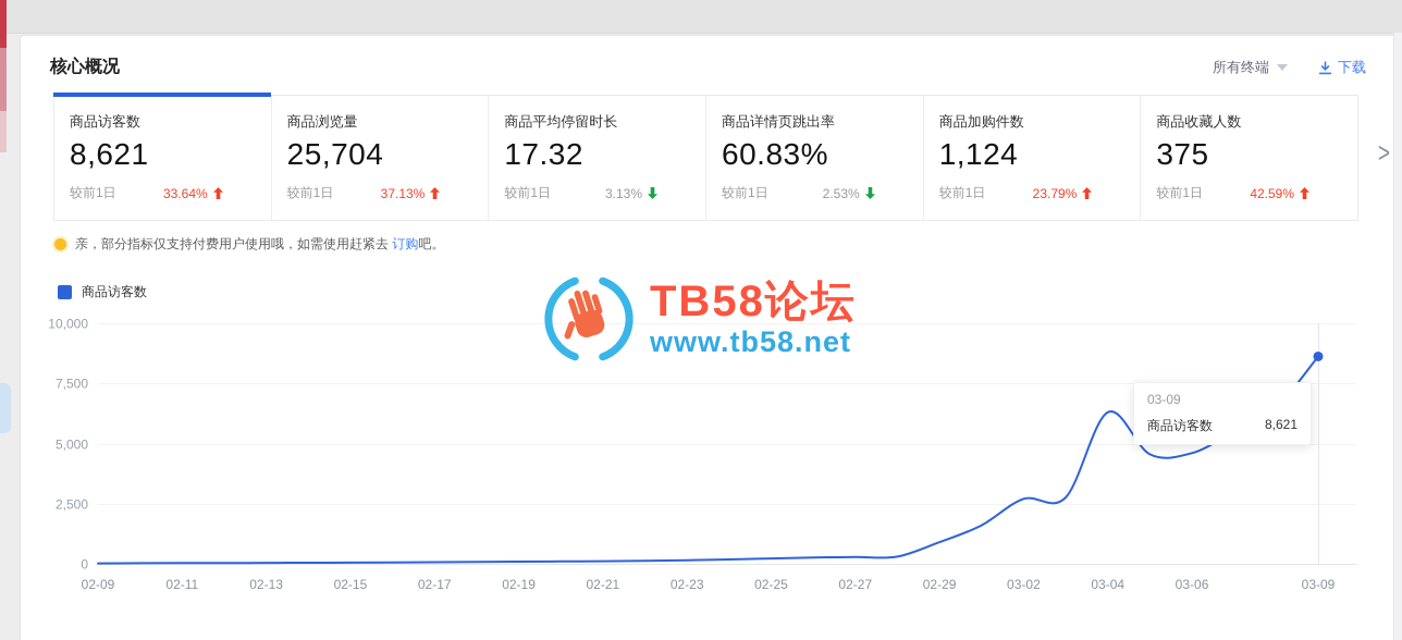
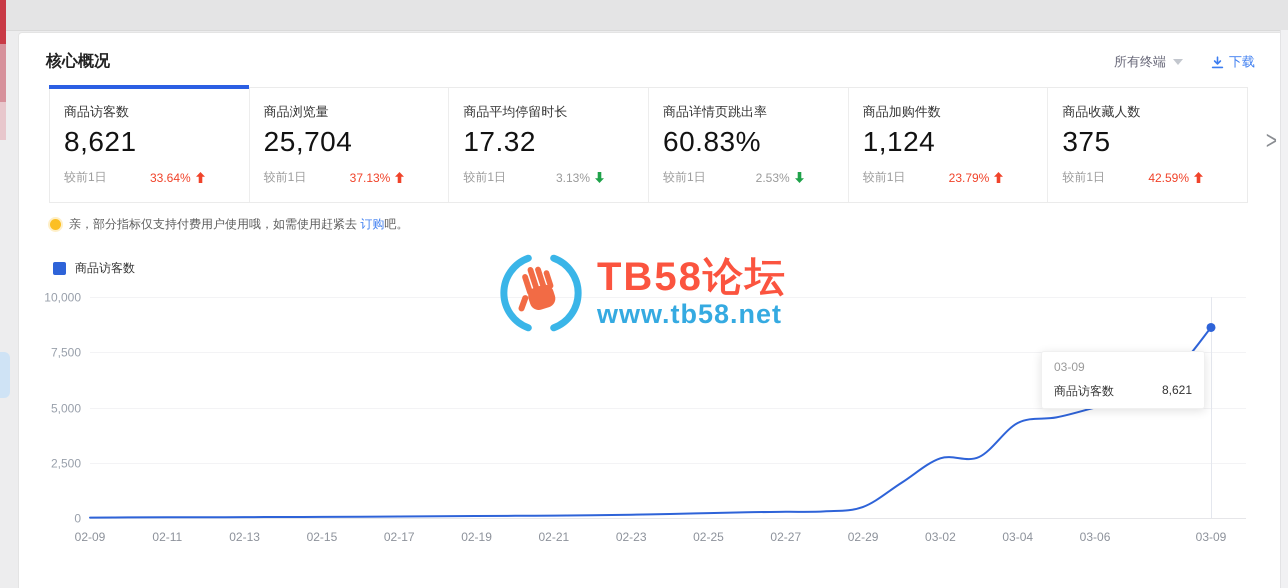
02-29: 900 -> 500
03-04: 6300 -> 4300
03-06: 4600 -> 5000
